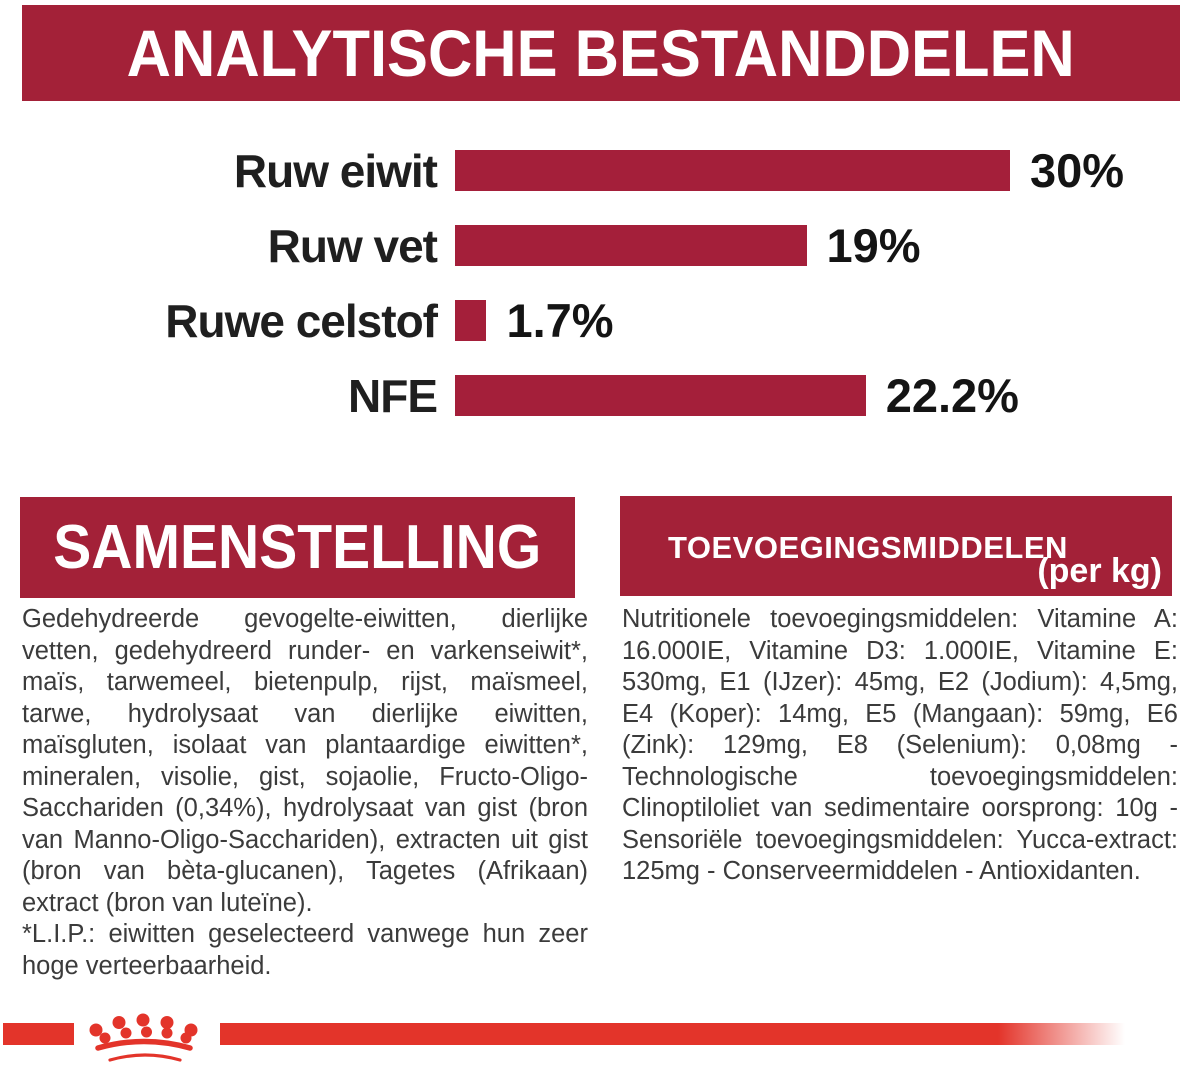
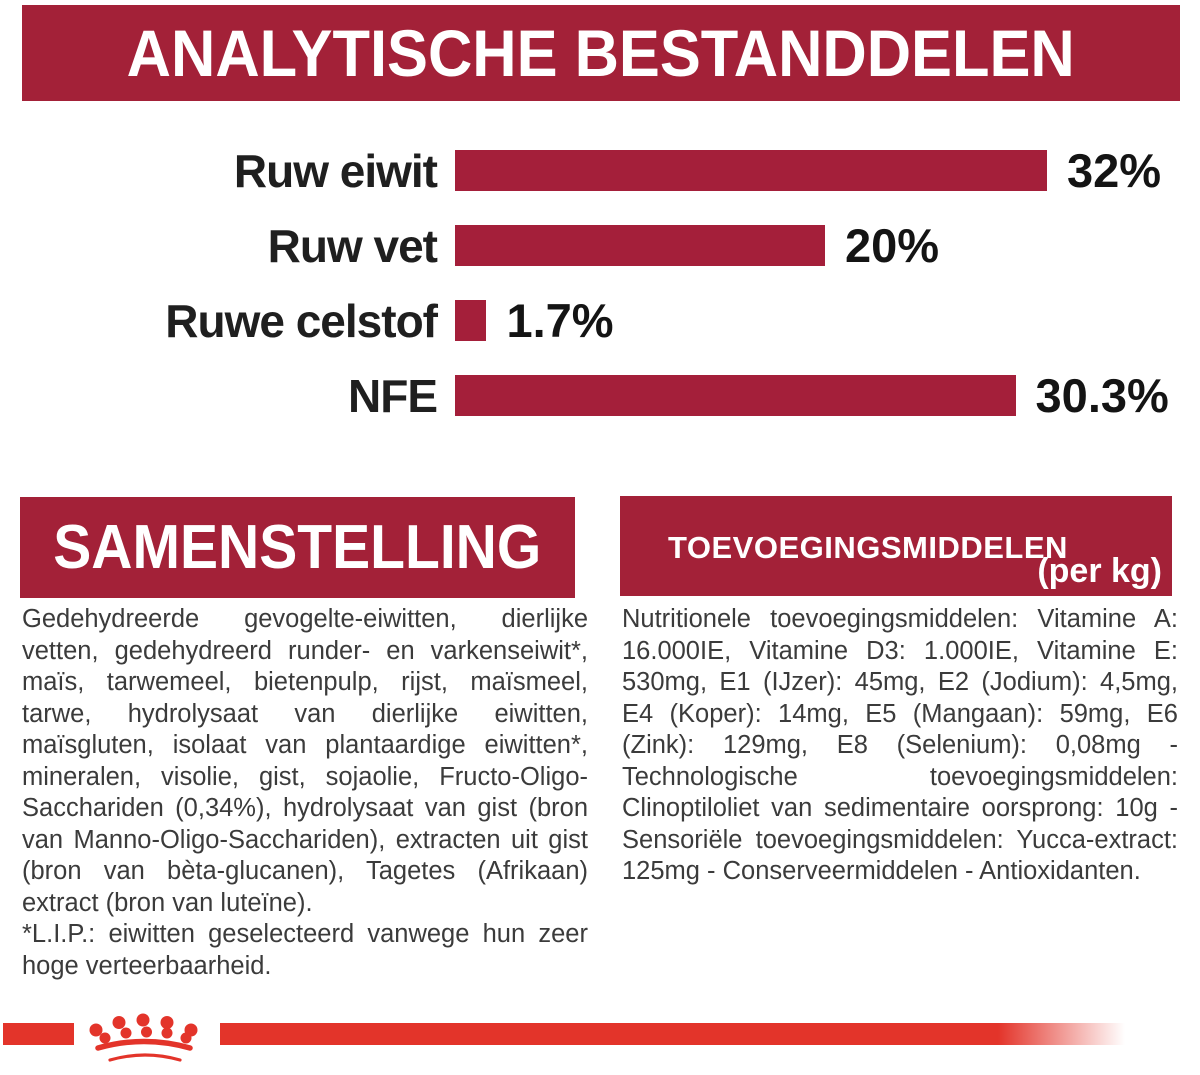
Ruw eiwit: 30% -> 32%
Ruw vet: 19% -> 20%
NFE: 22.2% -> 30.3%
